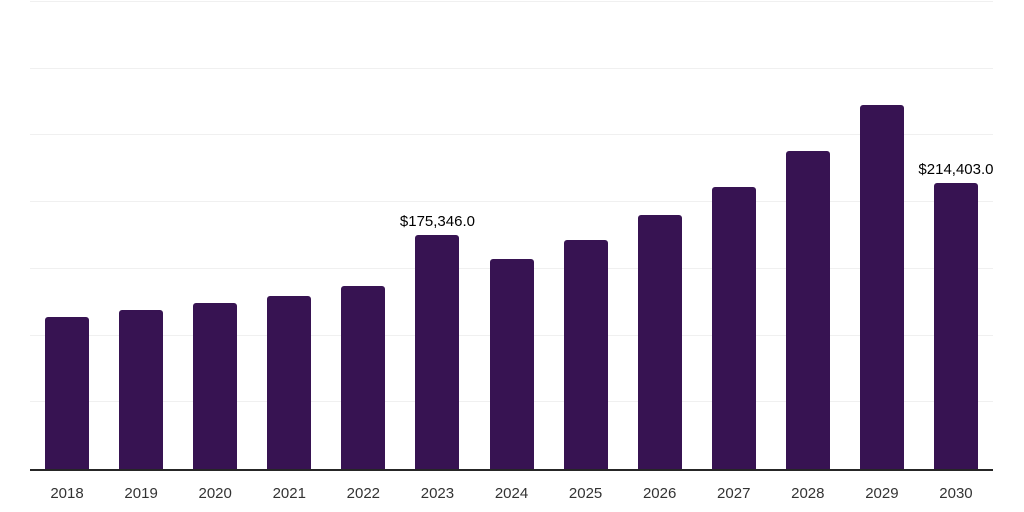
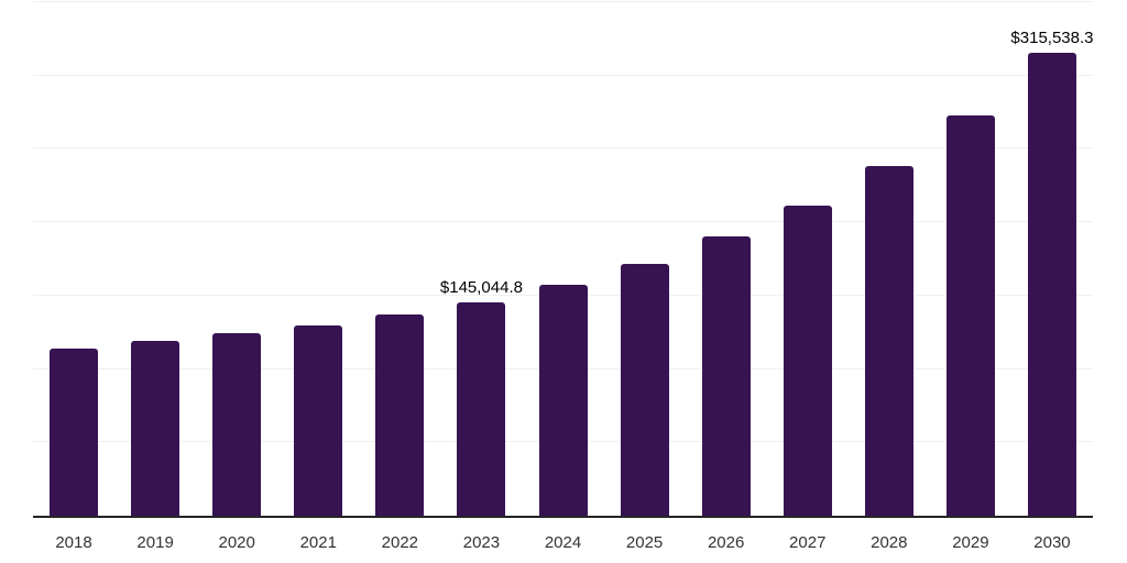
2023: $175,346.0 -> $145,044.8
2030: $214,403.0 -> $315,538.3
